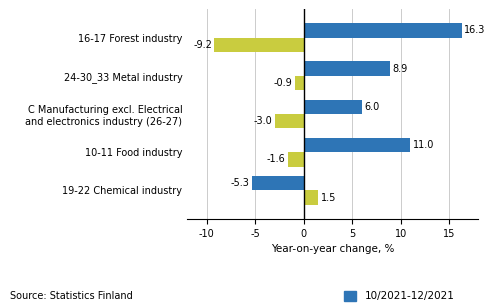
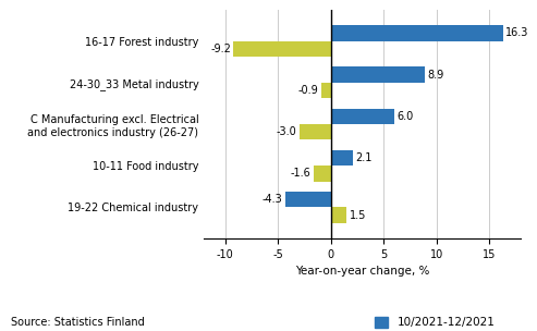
10/2021-12/2021/10-11 Food industry: 11.0 -> 2.1
10/2021-12/2021/19-22 Chemical industry: -5.3 -> -4.3
